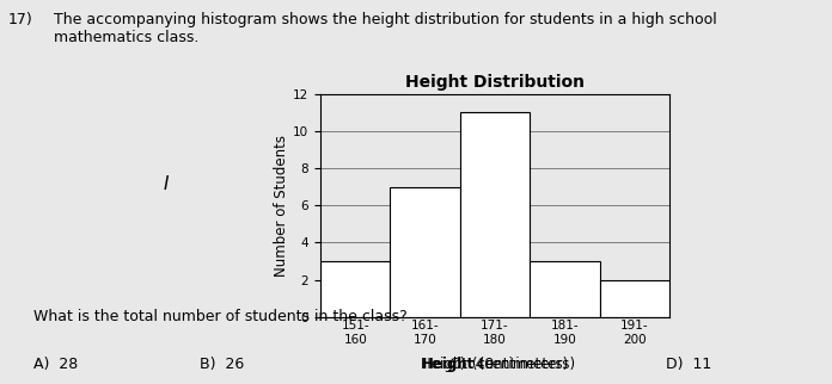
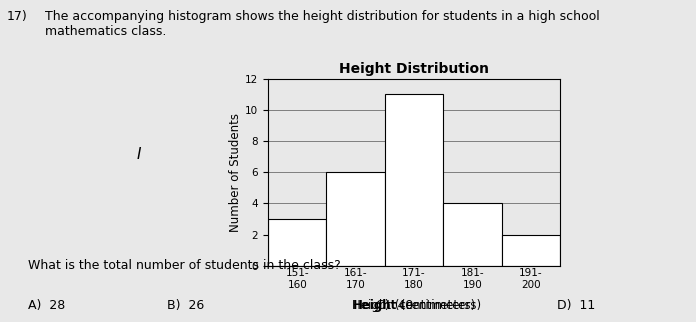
161- 170: 7 -> 6
181- 190: 3 -> 4
